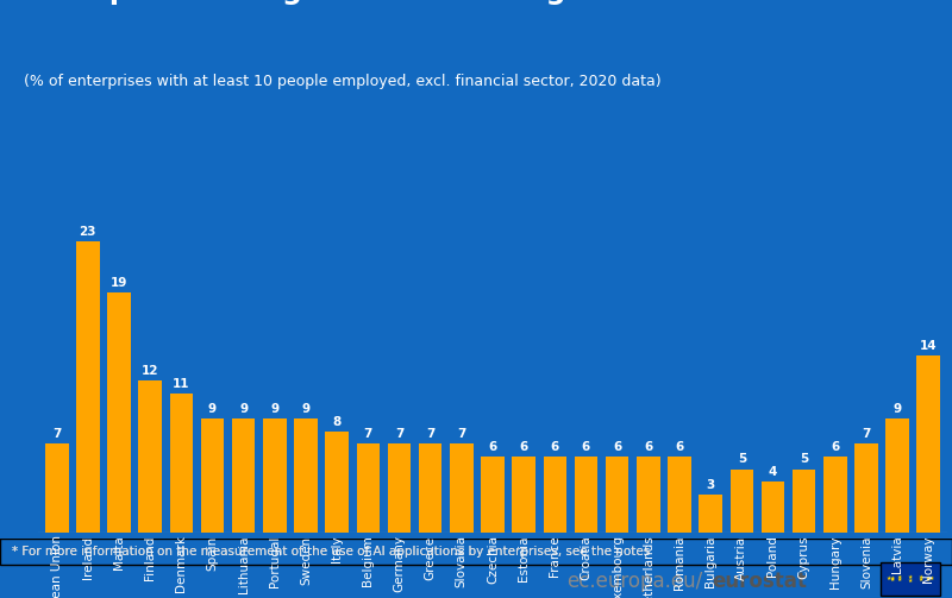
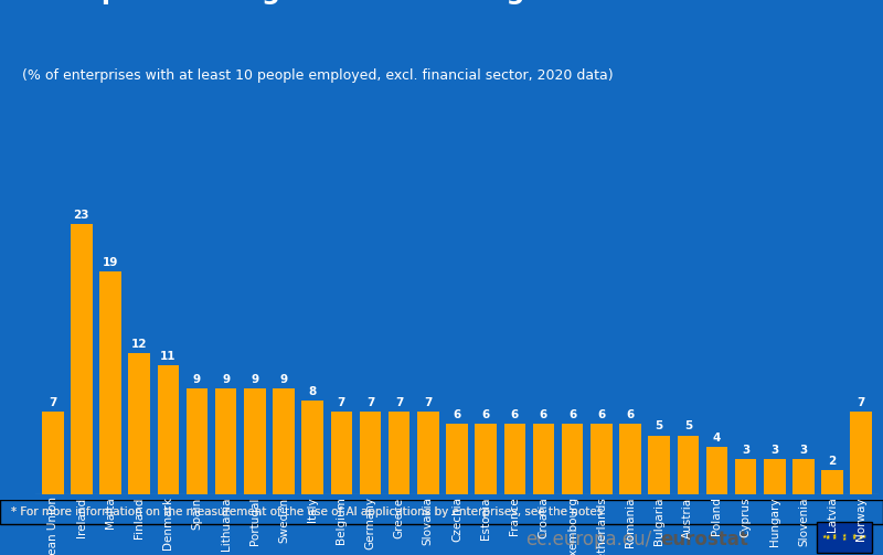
Bulgaria: 3 -> 5
Cyprus: 5 -> 3
Hungary: 6 -> 3
Slovenia: 7 -> 3
Latvia: 9 -> 2
Norway: 14 -> 7
